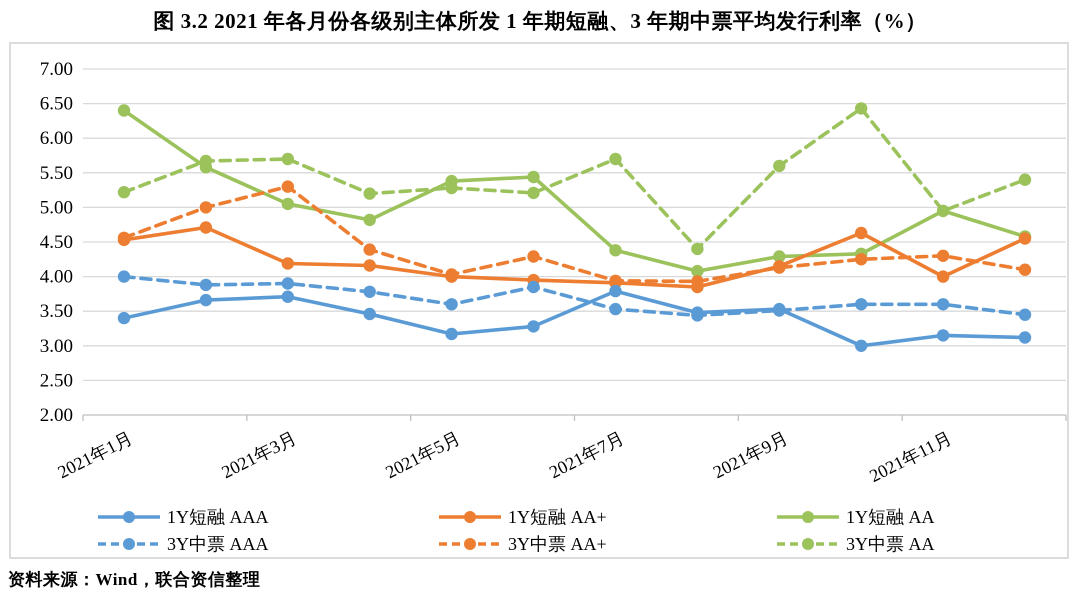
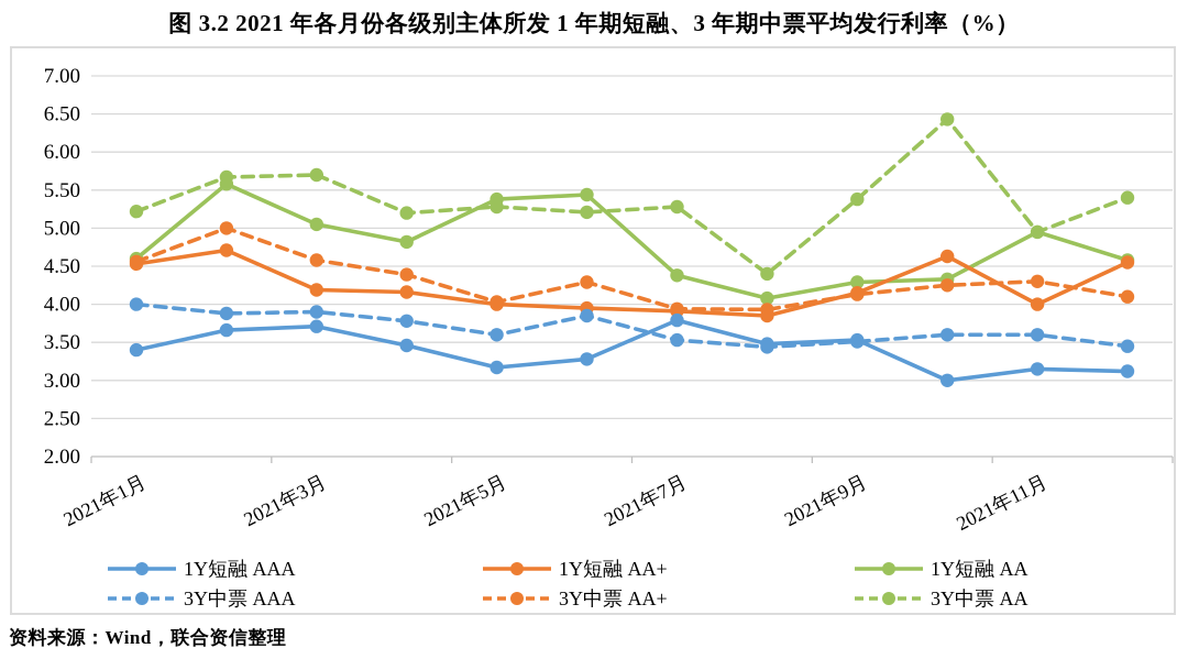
1Y短融 AA/2021年1月: 6.4 -> 4.6
3Y中票 AA+/2021年3月: 5.3 -> 4.6
3Y中票 AA/2021年7月: 5.7 -> 5.3
3Y中票 AA/2021年9月: 5.6 -> 5.4
